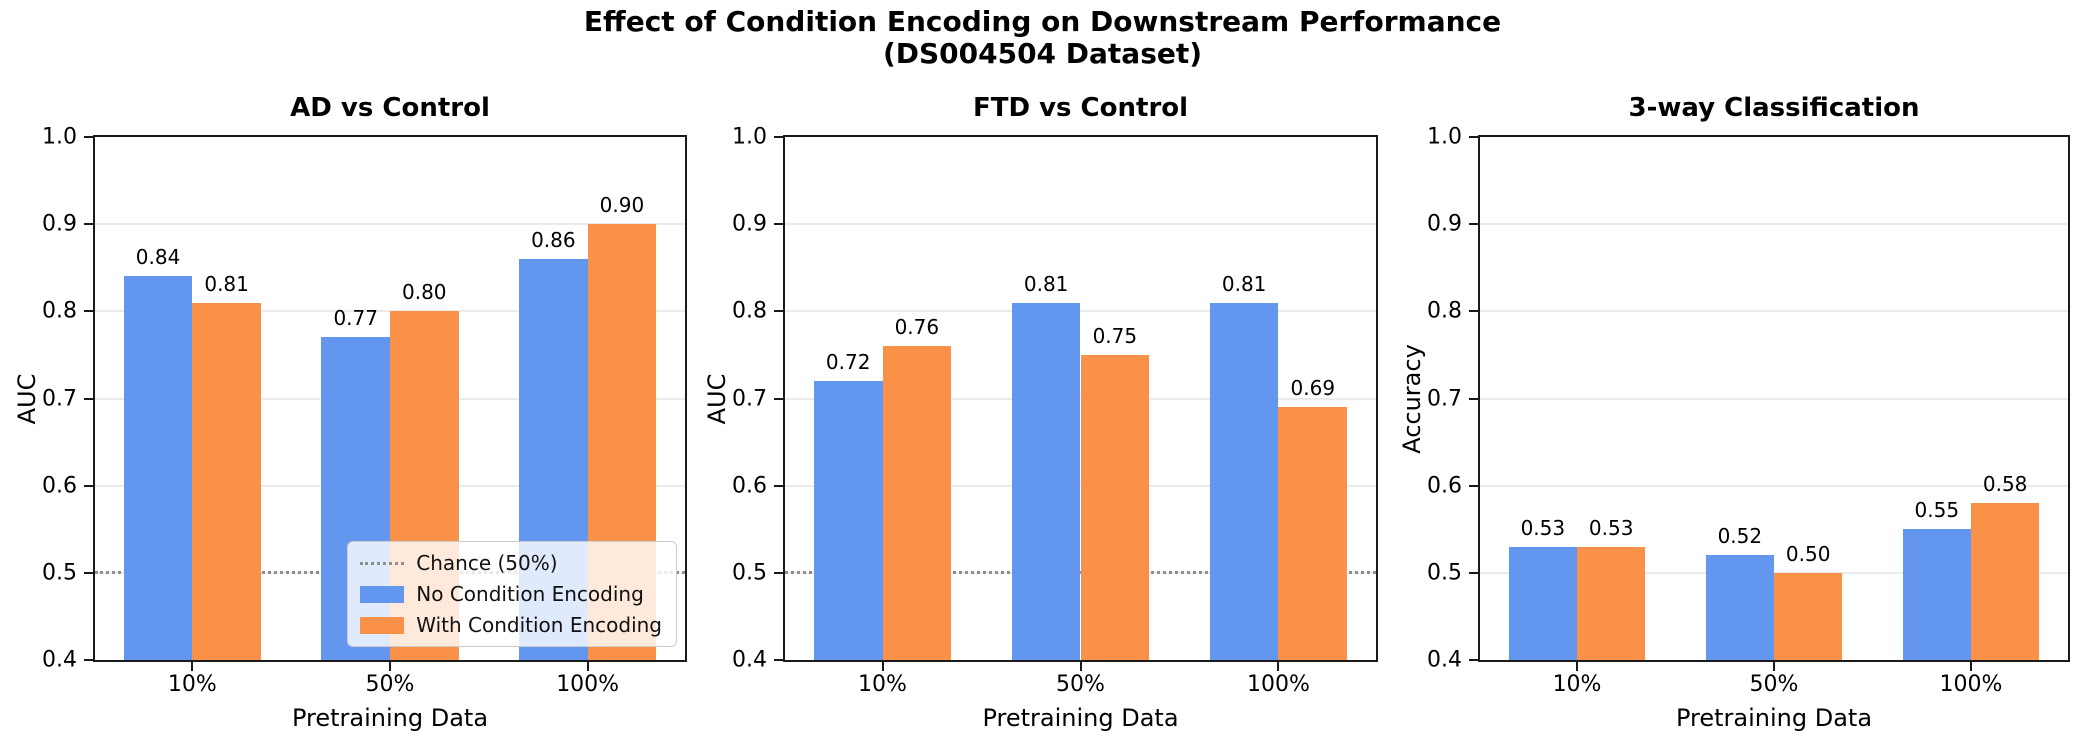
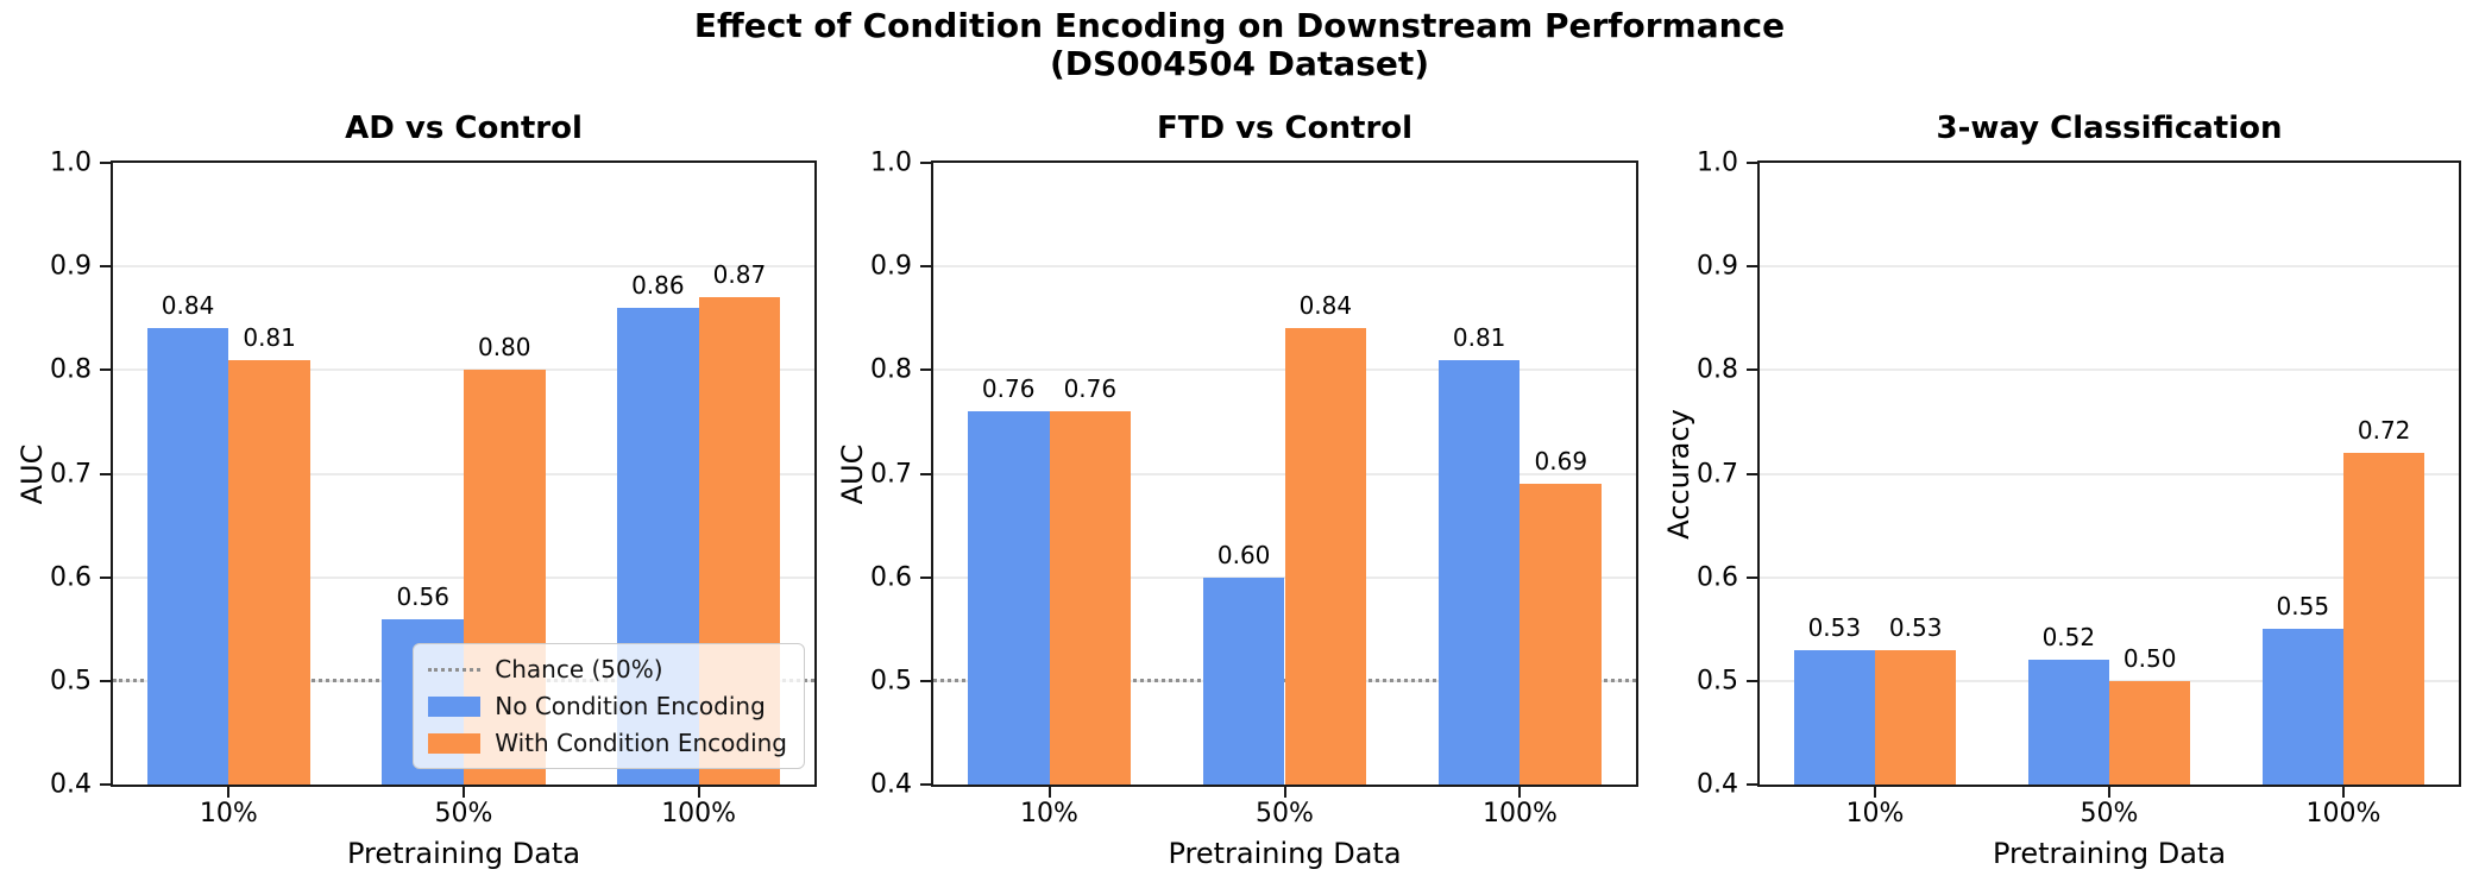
AD vs Control/No Condition Encoding/50%: 0.77 -> 0.56
AD vs Control/With Condition Encoding/100%: 0.90 -> 0.87
FTD vs Control/No Condition Encoding/10%: 0.72 -> 0.76
FTD vs Control/No Condition Encoding/50%: 0.81 -> 0.60
FTD vs Control/With Condition Encoding/50%: 0.75 -> 0.84
3-way Classification/With Condition Encoding/100%: 0.58 -> 0.72
